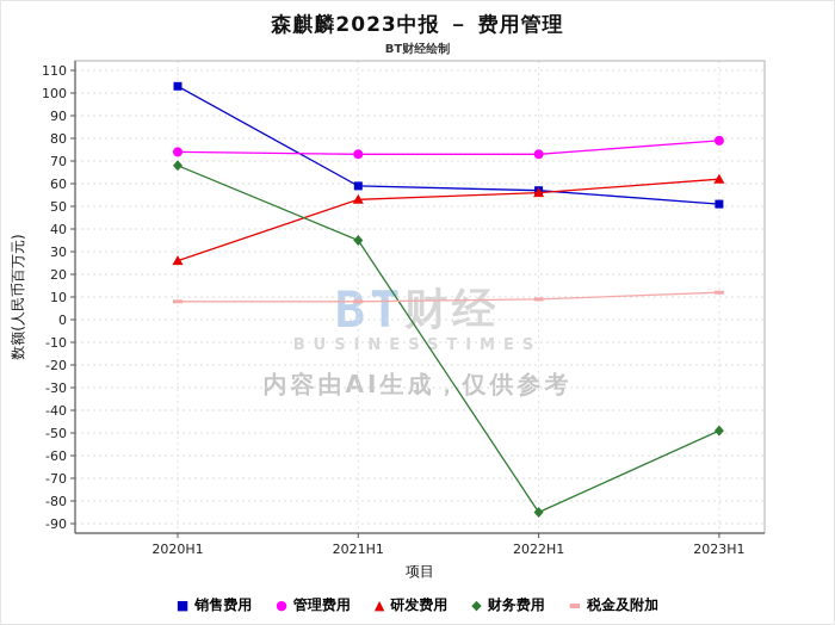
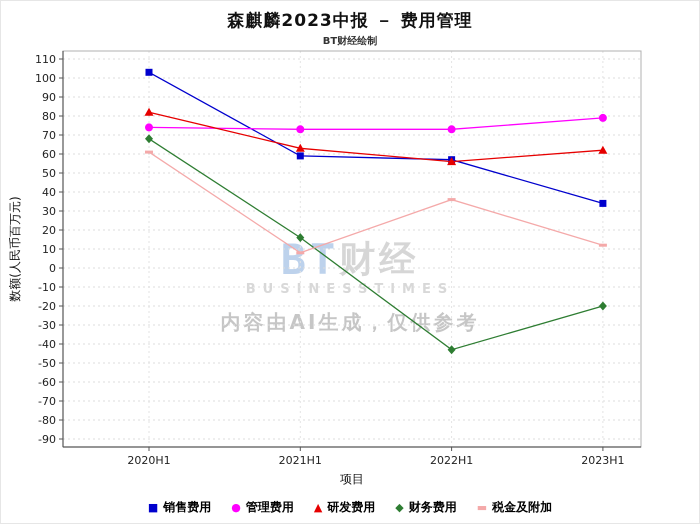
研发费用/2020H1: 26 -> 82
税金及附加/2020H1: 8 -> 61
研发费用/2021H1: 53 -> 63
财务费用/2021H1: 35 -> 16
财务费用/2022H1: -85 -> -43
税金及附加/2022H1: 9 -> 36
销售费用/2023H1: 51 -> 34
财务费用/2023H1: -49 -> -20
